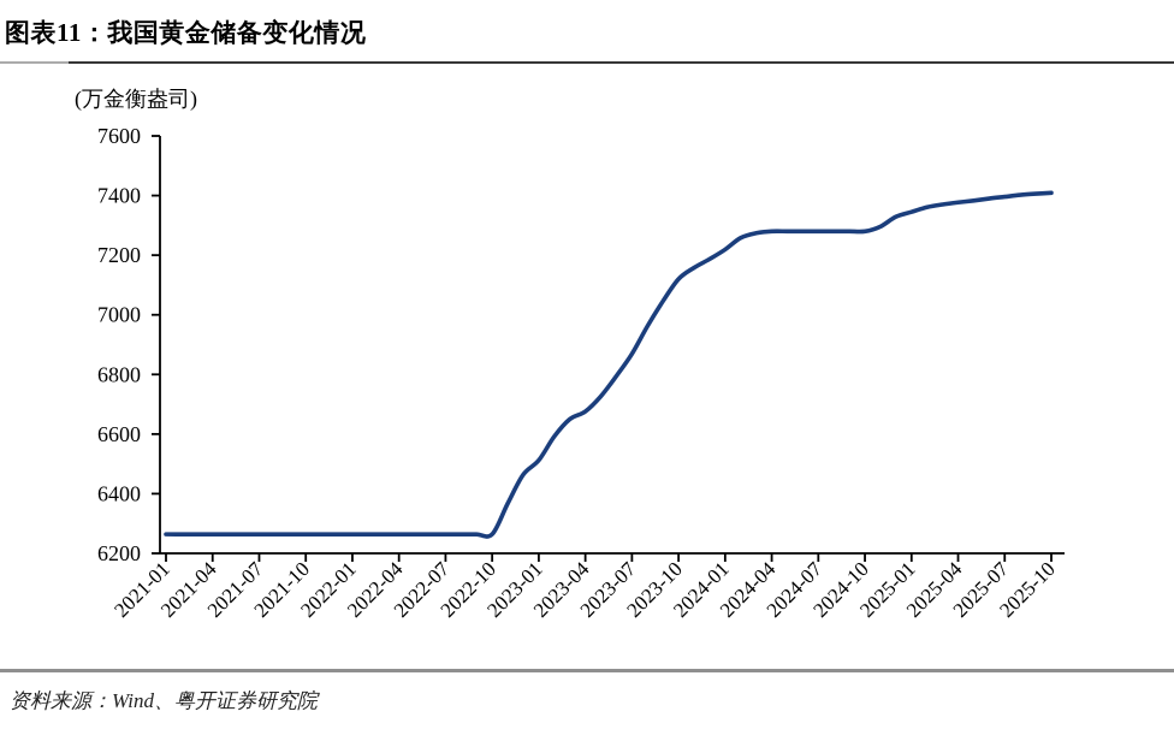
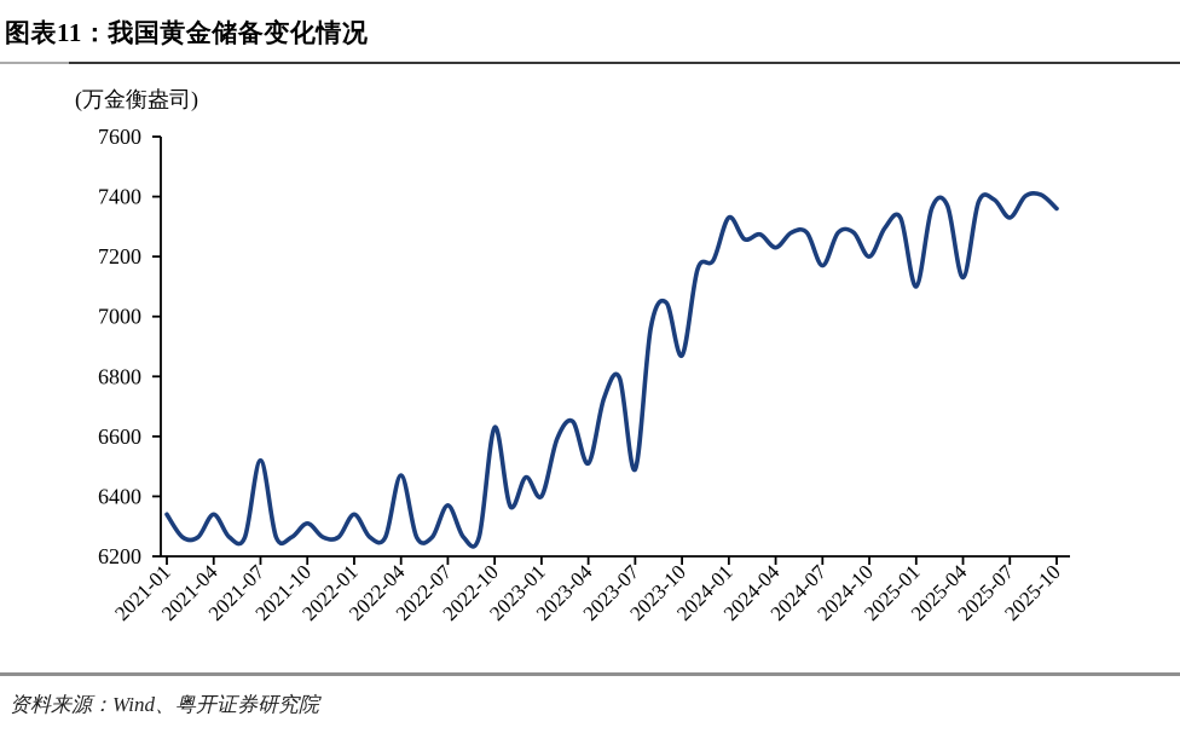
2021-01: 6260 -> 6340
2021-04: 6260 -> 6340
2021-07: 6260 -> 6520
2021-10: 6260 -> 6310
2022-01: 6260 -> 6340
2022-04: 6260 -> 6470
2022-07: 6260 -> 6370
2022-10: 6260 -> 6630
2023-01: 6510 -> 6400
2023-04: 6680 -> 6510
2023-07: 6870 -> 6490
2023-10: 7120 -> 6870
2024-01: 7220 -> 7330
2024-04: 7280 -> 7230
2024-07: 7280 -> 7170
2024-10: 7280 -> 7200
2025-01: 7340 -> 7100
2025-04: 7380 -> 7130
2025-07: 7400 -> 7330
2025-10: 7410 -> 7360
